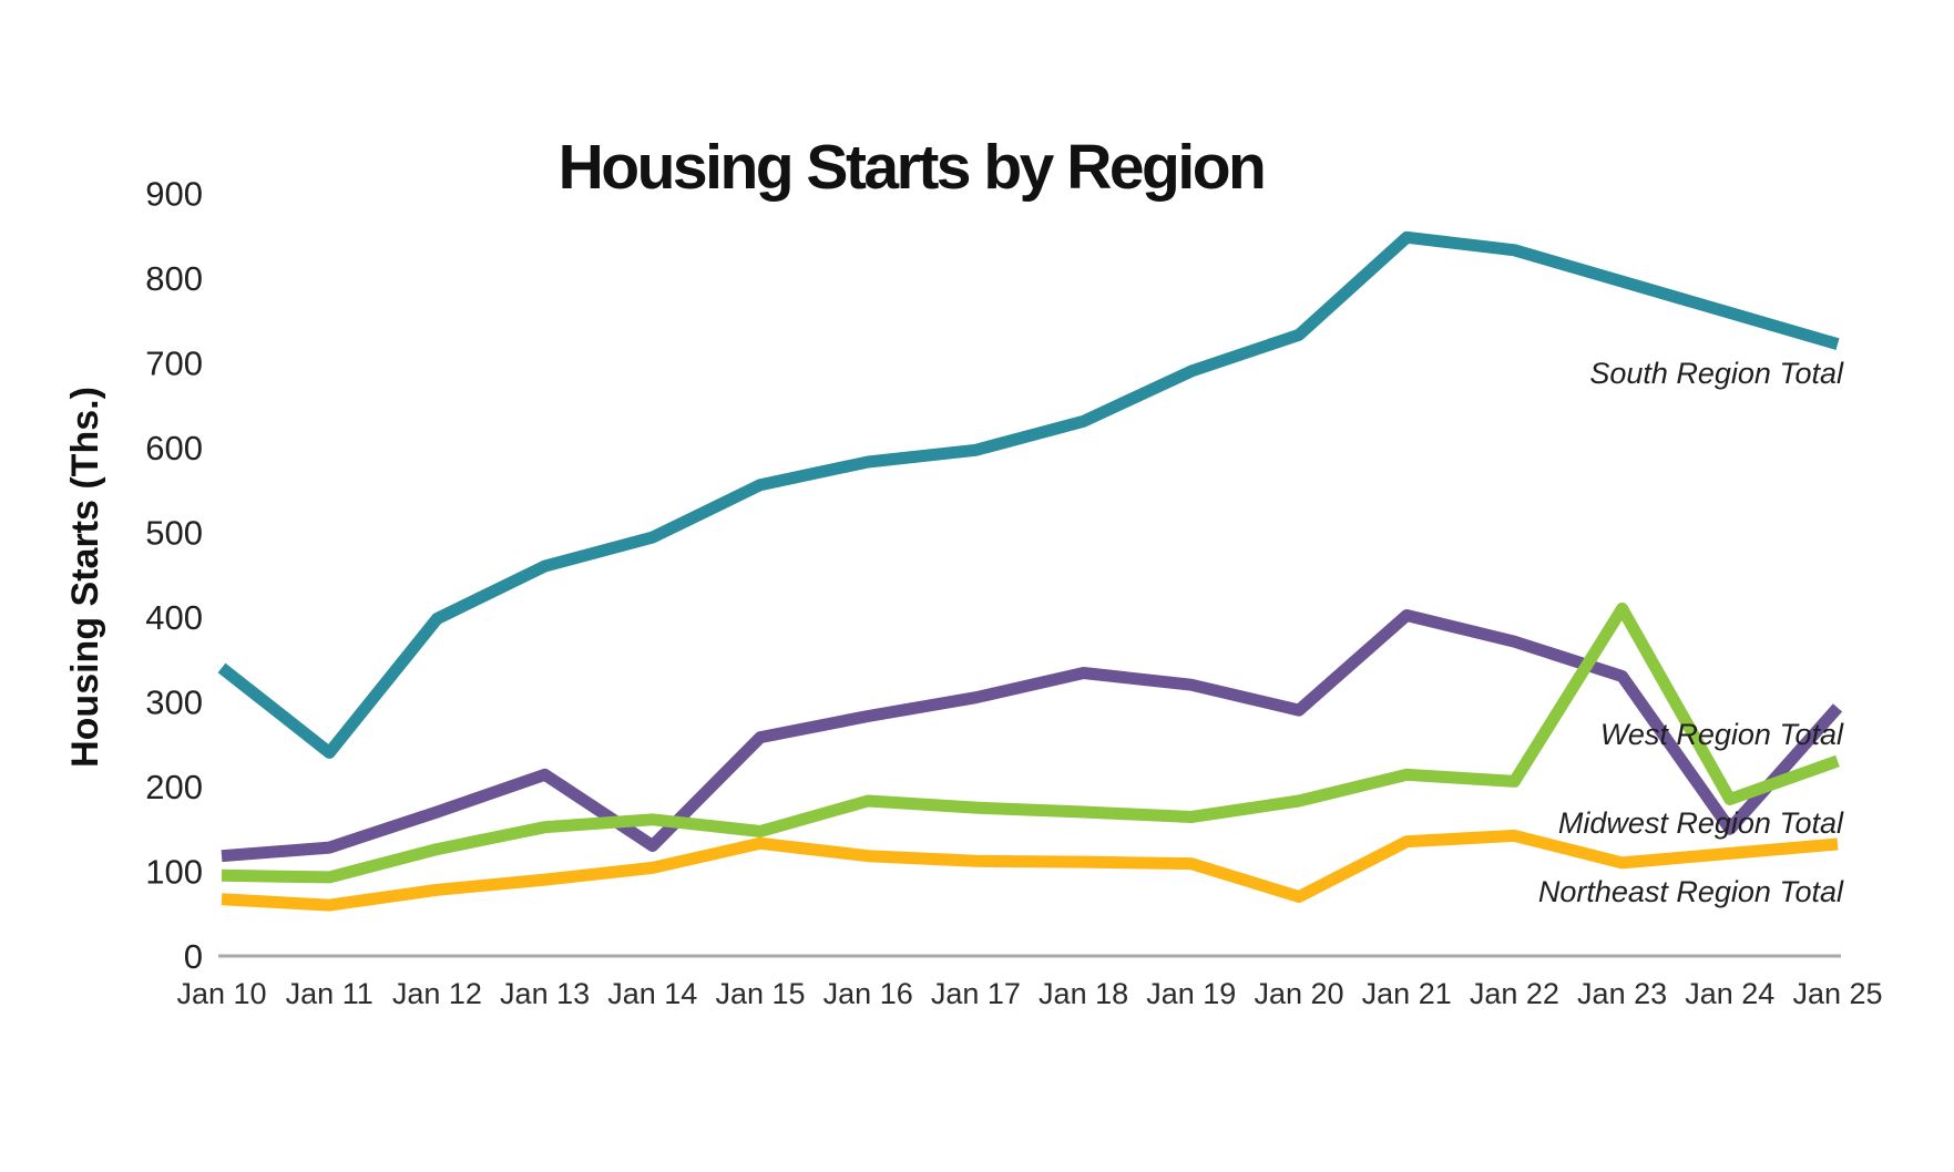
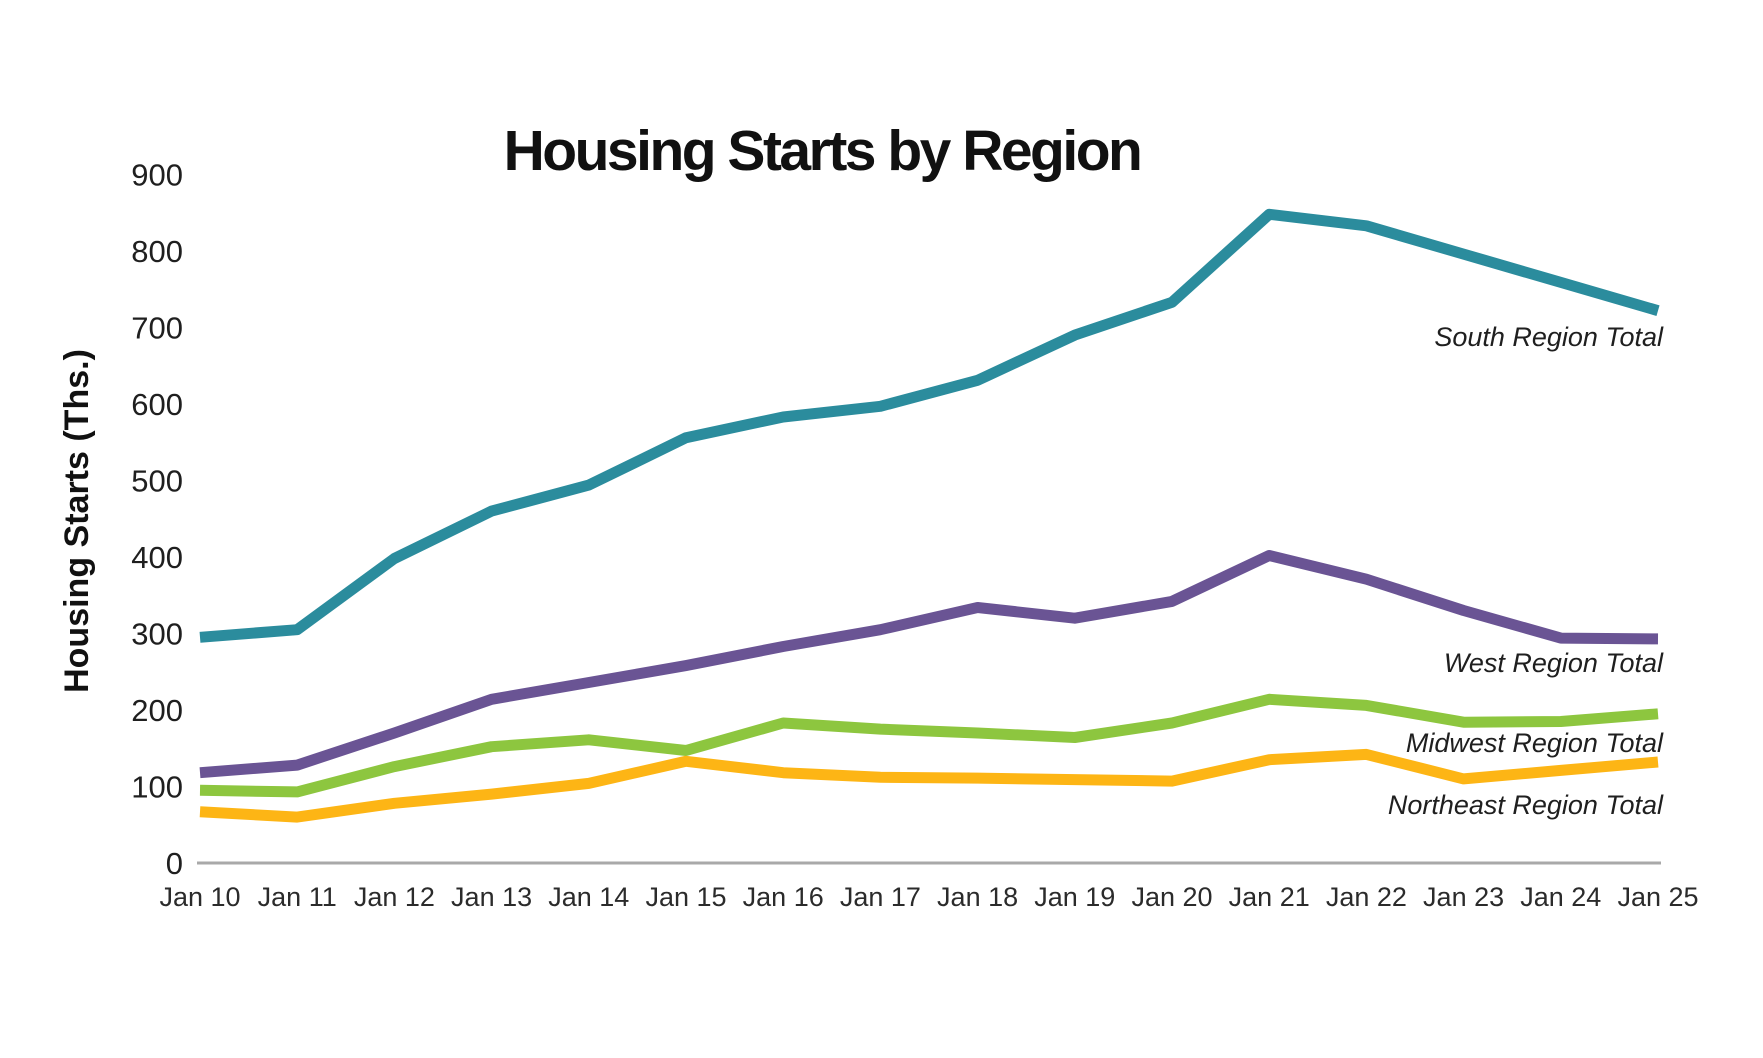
South Region Total/Jan 10: 340 -> 300
South Region Total/Jan 11: 240 -> 300
West Region Total/Jan 14: 130 -> 240
West Region Total/Jan 20: 290 -> 340
Northeast Region Total/Jan 20: 70 -> 110
Midwest Region Total/Jan 23: 410 -> 180
West Region Total/Jan 24: 150 -> 290
Midwest Region Total/Jan 25: 230 -> 200
